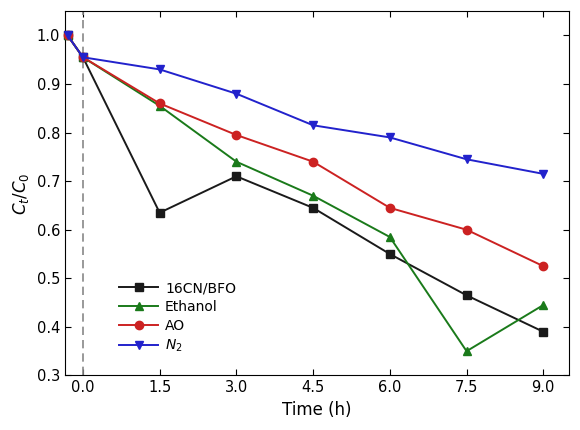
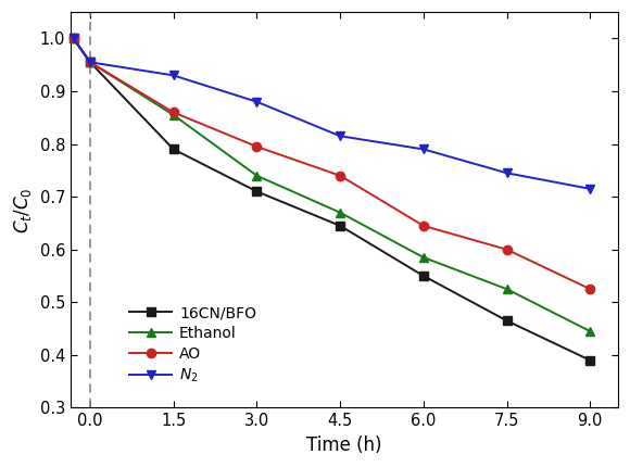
16CN/BFO/1.5: 0.635 -> 0.790
Ethanol/7.5: 0.350 -> 0.525
